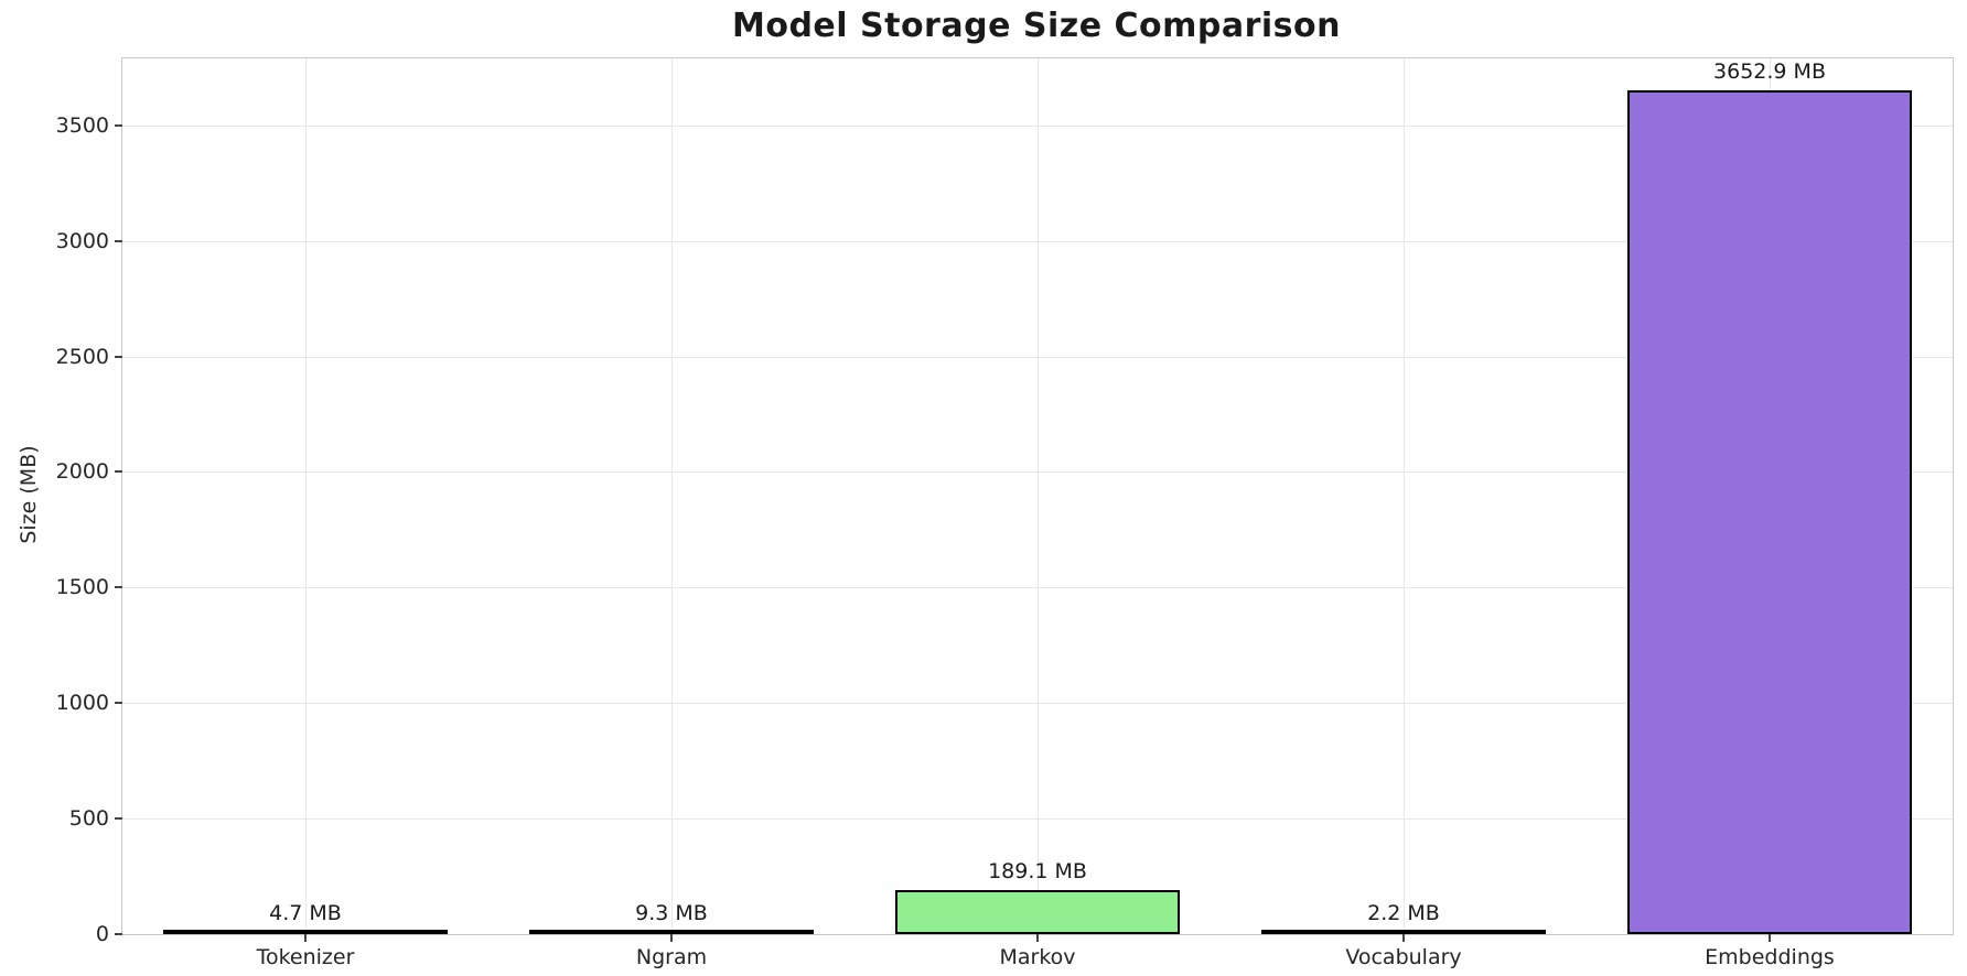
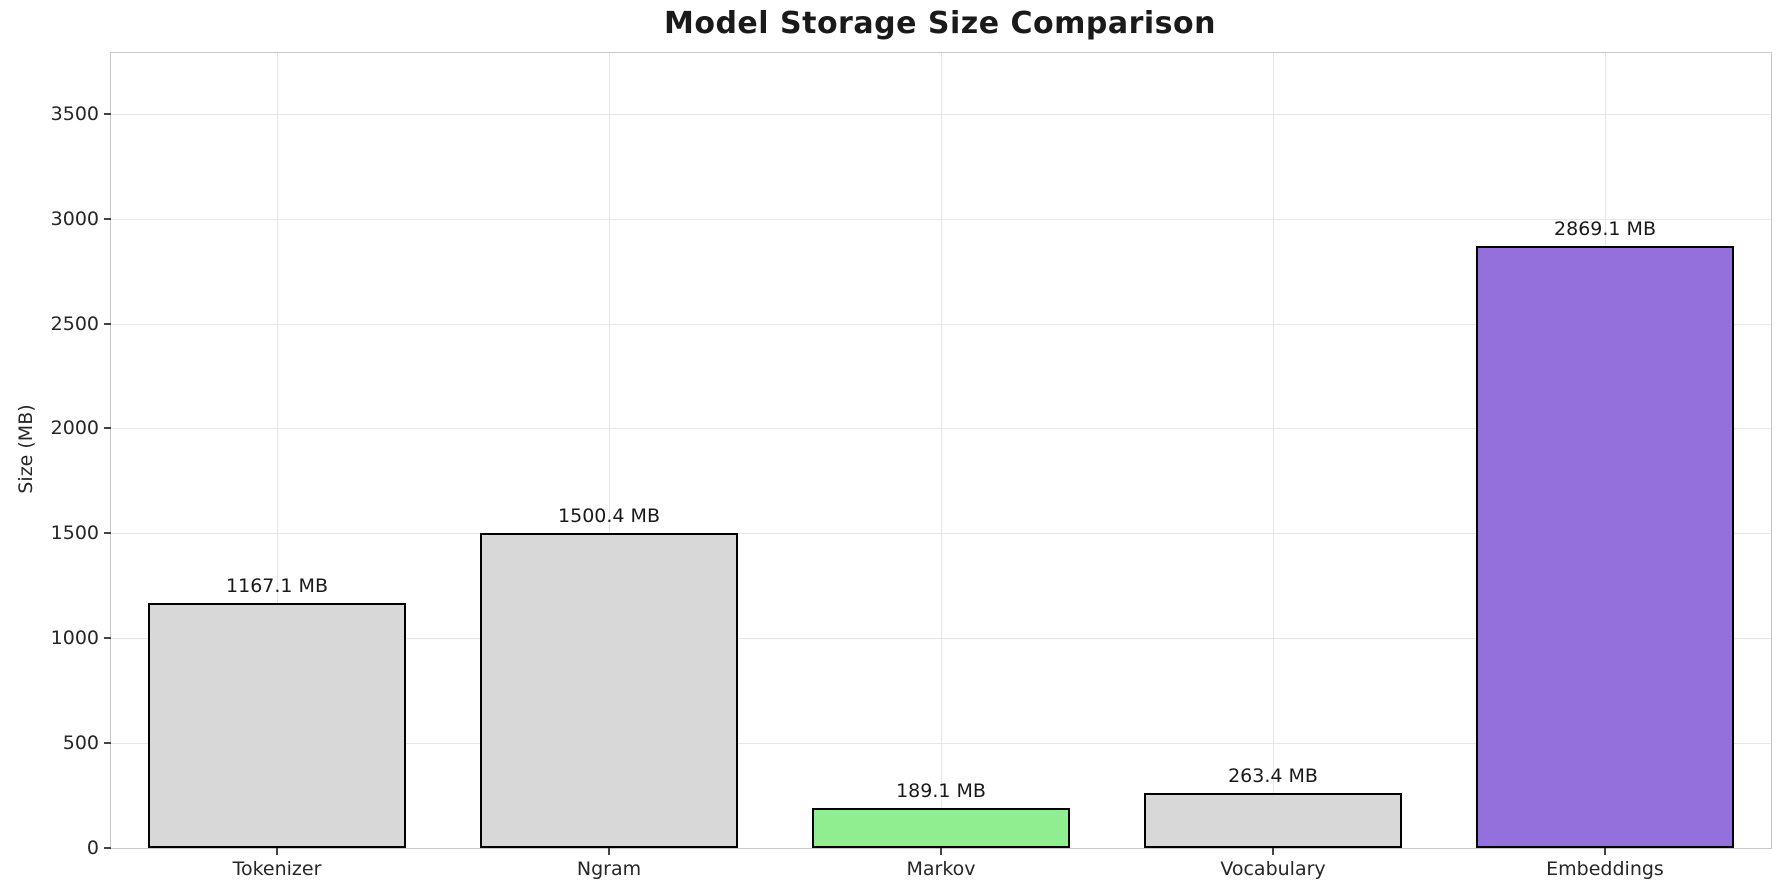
Tokenizer: 4.7 -> 1167.1
Ngram: 9.3 -> 1500.4
Vocabulary: 2.2 -> 263.4
Embeddings: 3652.9 -> 2869.1
